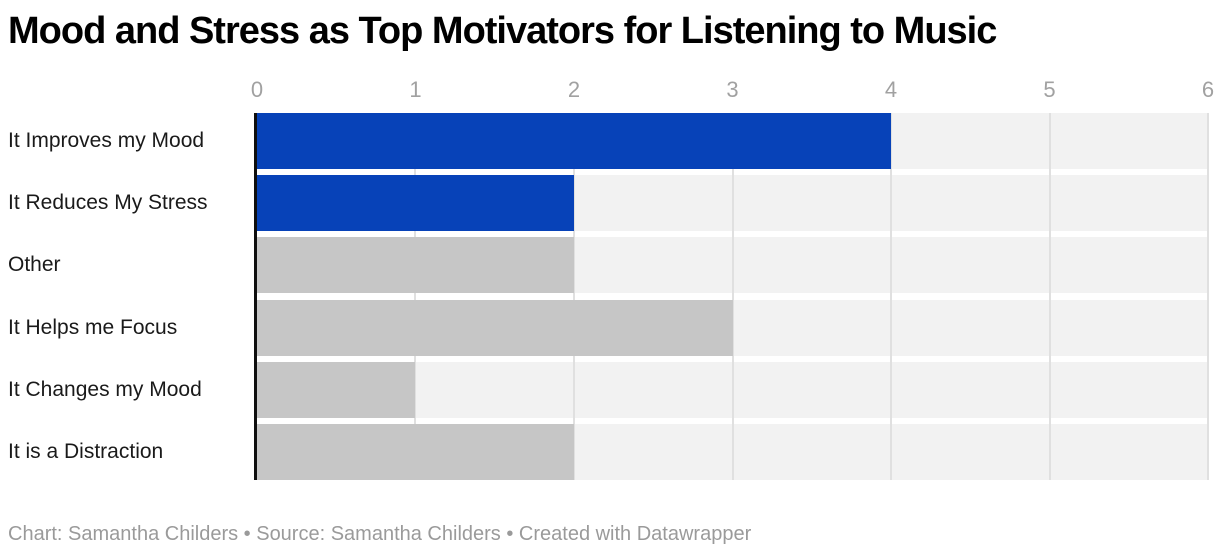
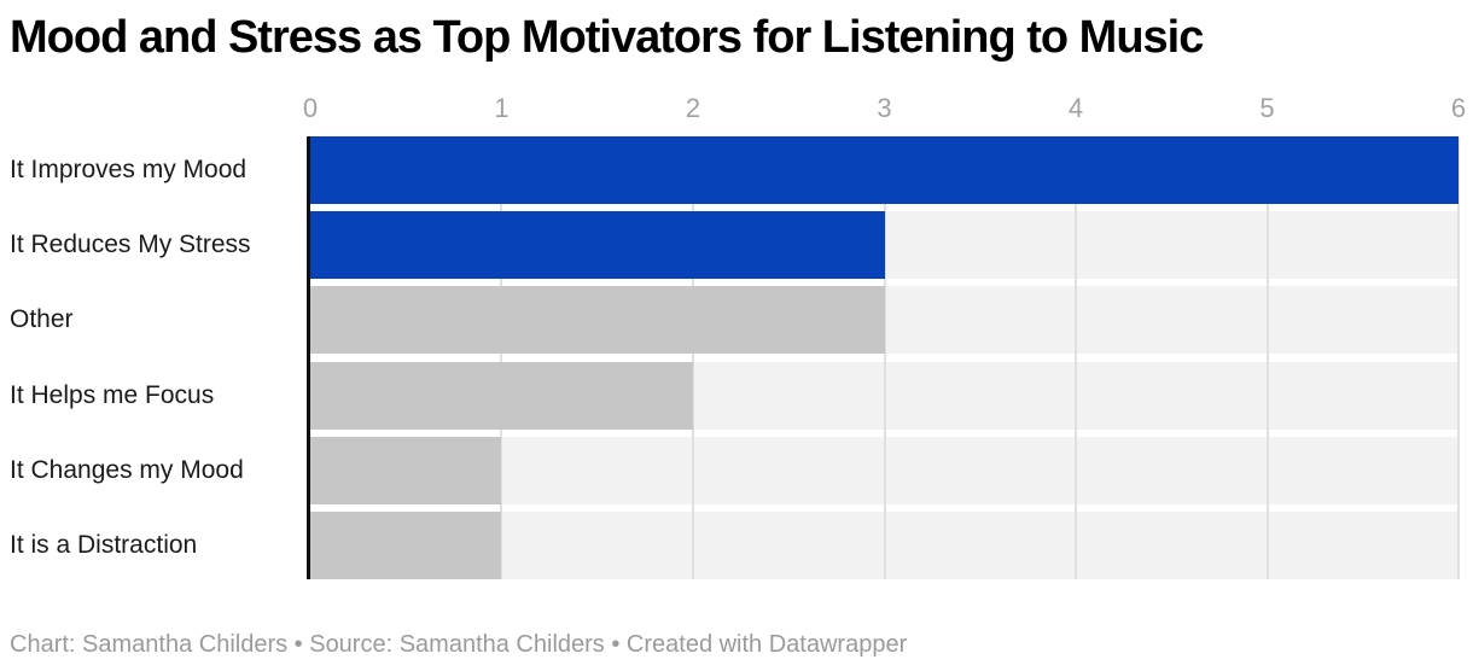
It Improves my Mood: 4 -> 6
It Reduces My Stress: 2 -> 3
Other: 2 -> 3
It Helps me Focus: 3 -> 2
It is a Distraction: 2 -> 1
